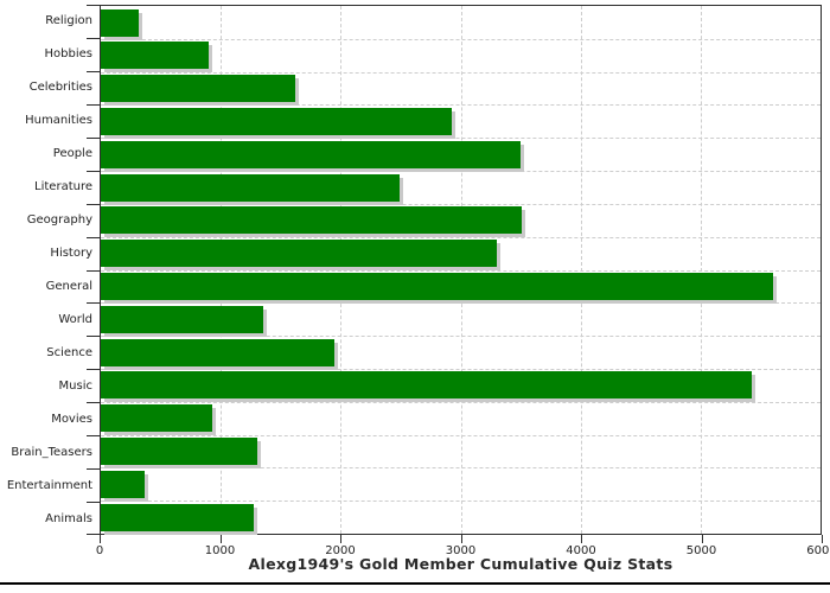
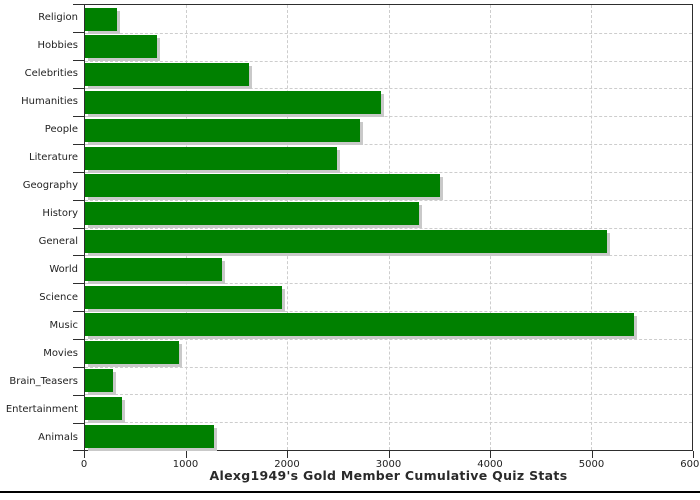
Hobbies: 900 -> 700
People: 3500 -> 2700
General: 5600 -> 5200
Brain_Teasers: 1300 -> 300
